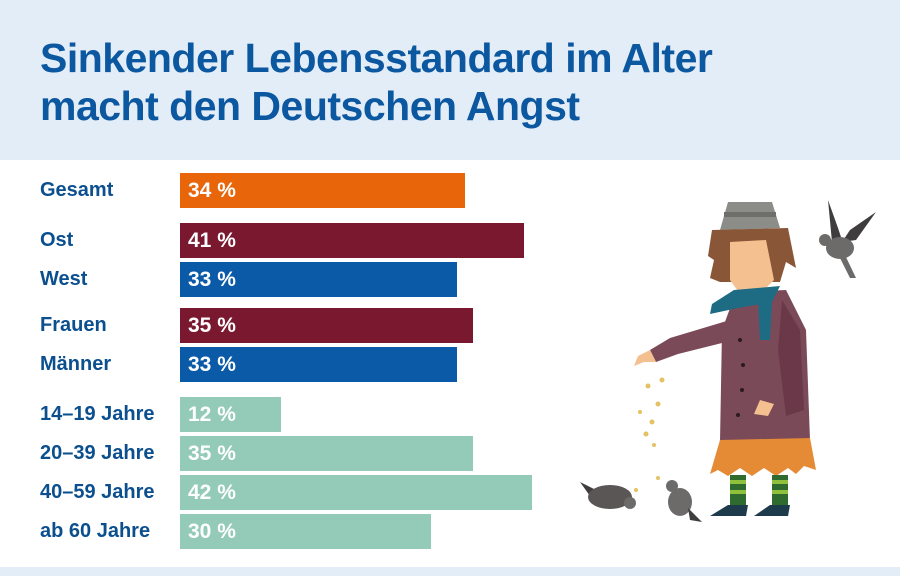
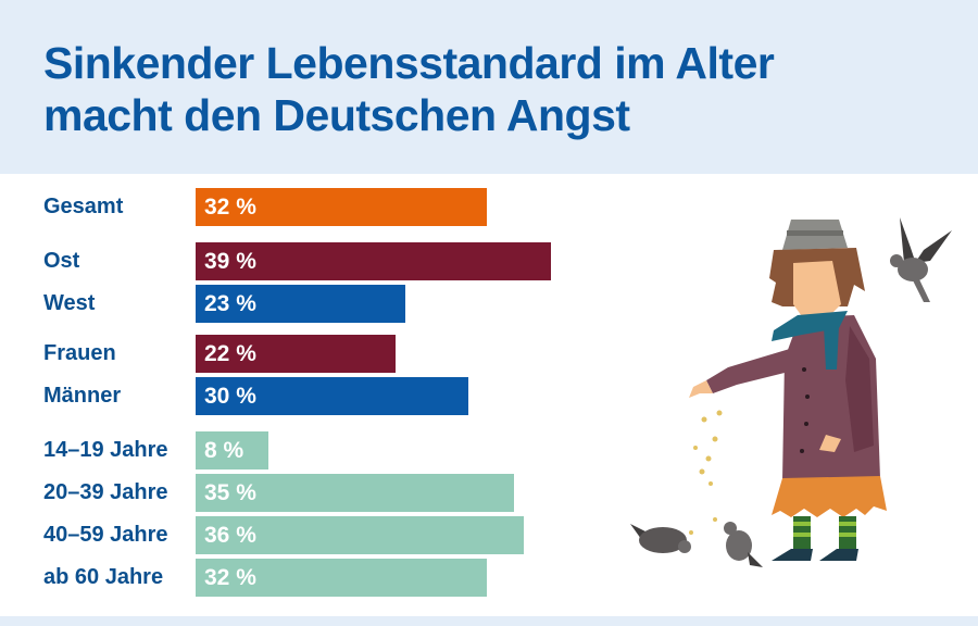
Gesamt: 34 -> 32
Ost: 41 -> 39
West: 33 -> 23
Frauen: 35 -> 22
Männer: 33 -> 30
14–19 Jahre: 12 -> 8
40–59 Jahre: 42 -> 36
ab 60 Jahre: 30 -> 32
